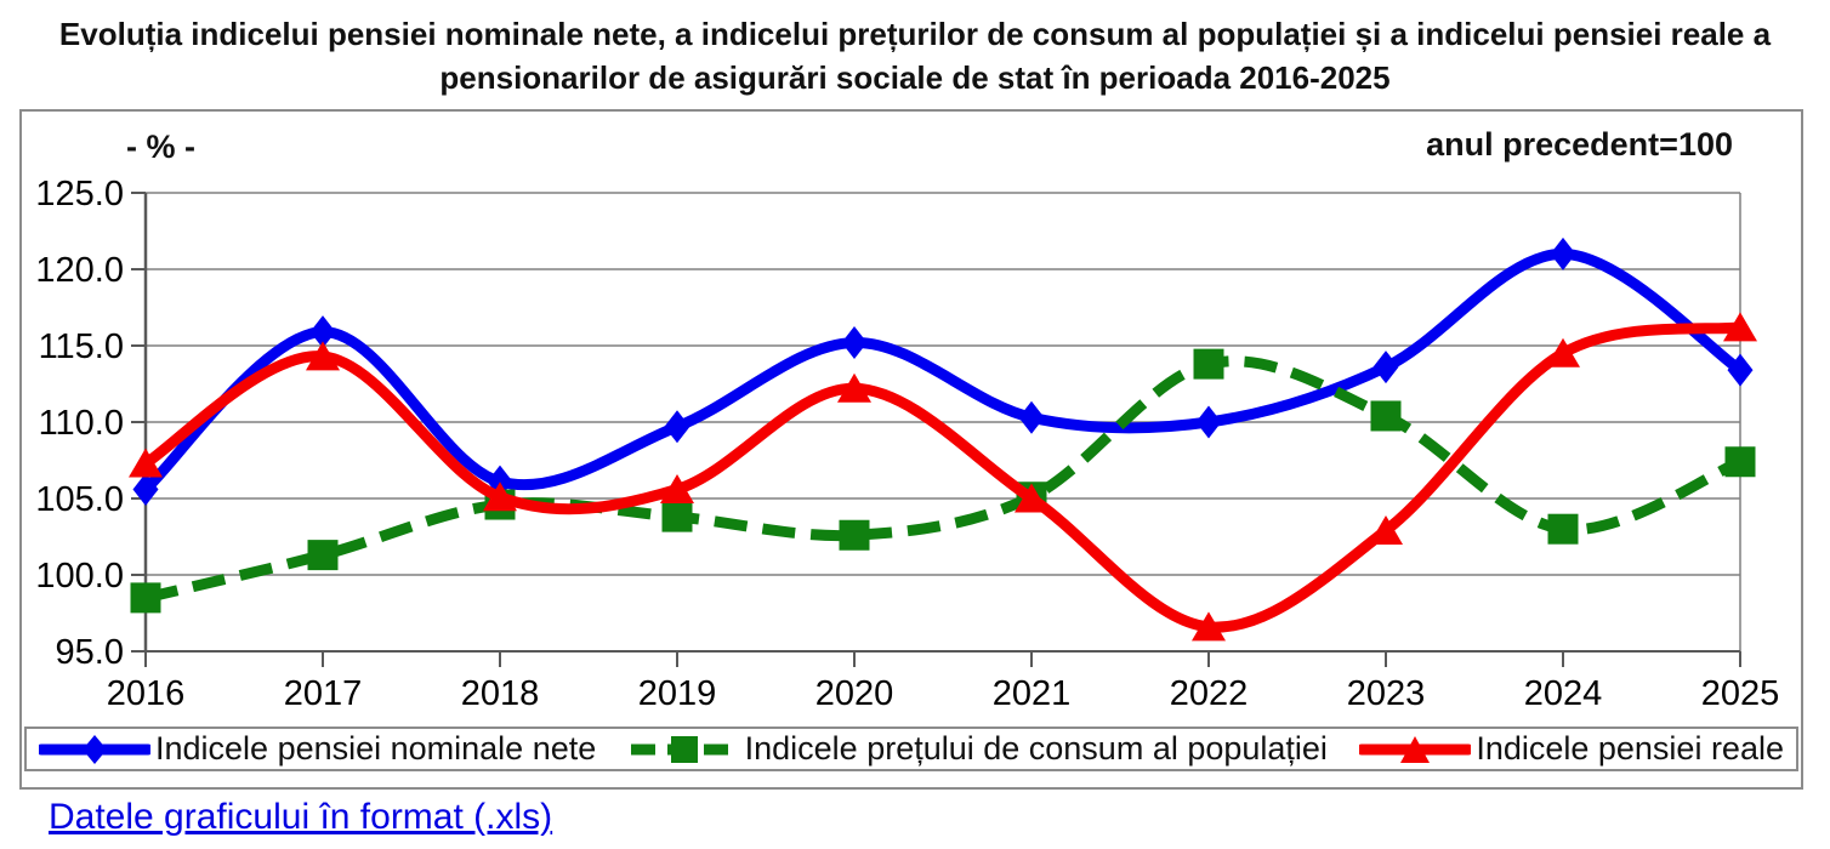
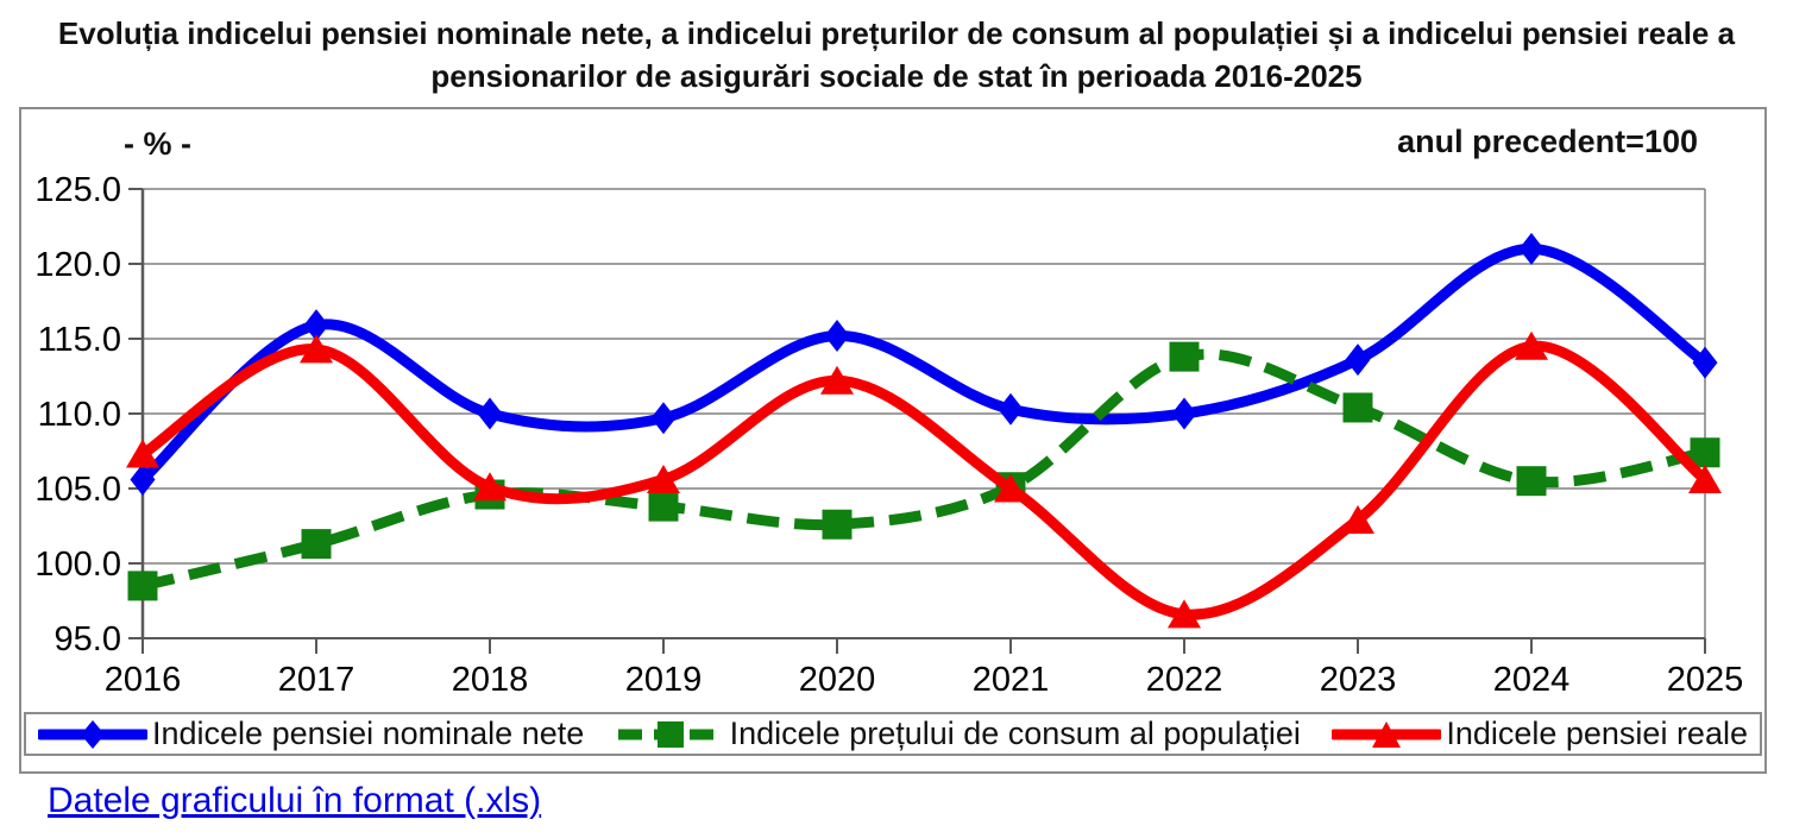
Indicele pensiei nominale nete/2018: 106.1 -> 110.0
Indicele prețului de consum al populației/2024: 103.0 -> 105.5
Indicele pensiei reale/2025: 116.2 -> 105.6
